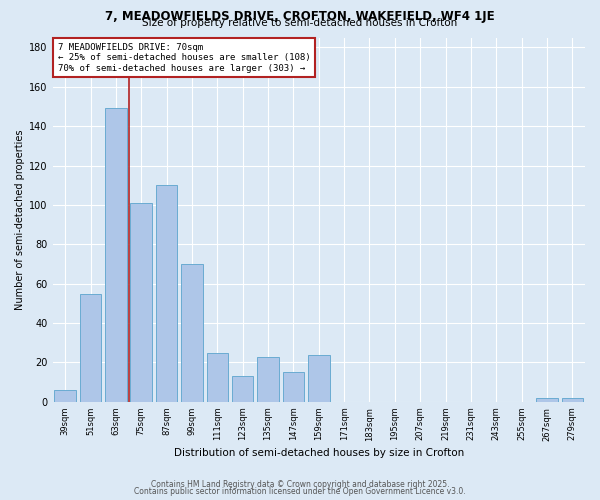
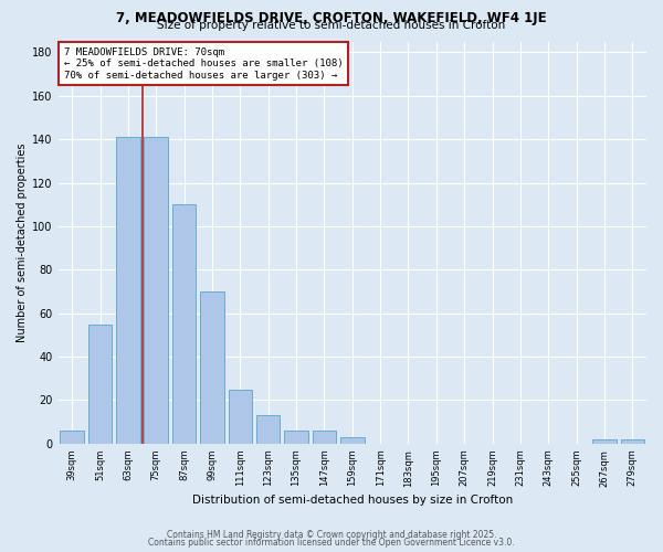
63sqm: 149 -> 141
75sqm: 101 -> 141
135sqm: 23 -> 6
147sqm: 15 -> 6
159sqm: 24 -> 3
